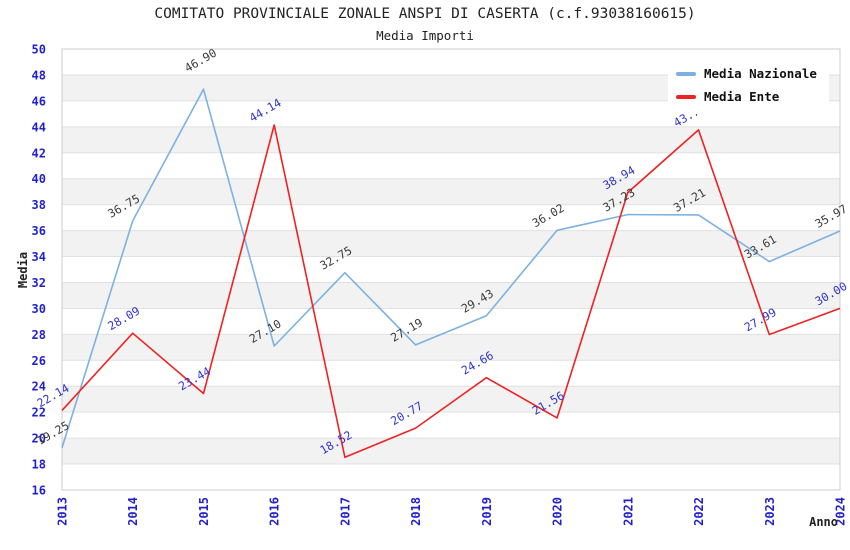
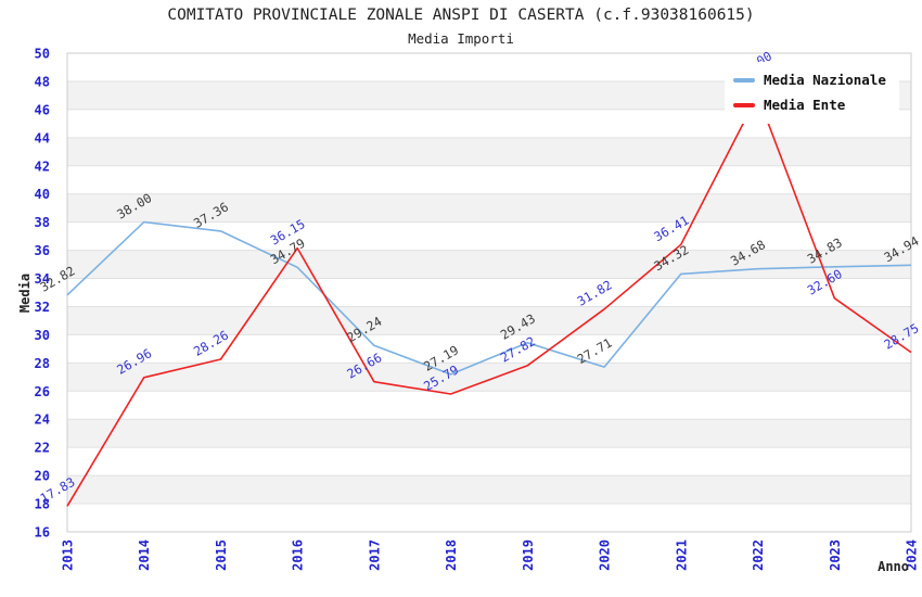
Media Nazionale/2013: 19.25 -> 32.82
Media Ente/2013: 22.14 -> 17.83
Media Nazionale/2014: 36.75 -> 38.00
Media Ente/2014: 28.09 -> 26.96
Media Nazionale/2015: 46.90 -> 37.36
Media Ente/2015: 23.44 -> 28.26
Media Nazionale/2016: 27.10 -> 34.79
Media Ente/2016: 44.14 -> 36.15
Media Nazionale/2017: 32.75 -> 29.24
Media Ente/2017: 18.52 -> 26.66
Media Ente/2018: 20.77 -> 25.79
Media Ente/2019: 24.66 -> 27.82
Media Nazionale/2020: 36.02 -> 27.71
Media Ente/2020: 21.56 -> 31.82
Media Nazionale/2021: 37.23 -> 34.32
Media Ente/2021: 38.94 -> 36.41
Media Nazionale/2022: 37.21 -> 34.68
Media Ente/2022: 43.76 -> 47.00
Media Nazionale/2023: 33.61 -> 34.83
Media Ente/2023: 27.99 -> 32.60
Media Nazionale/2024: 35.97 -> 34.94
Media Ente/2024: 30.00 -> 28.75
